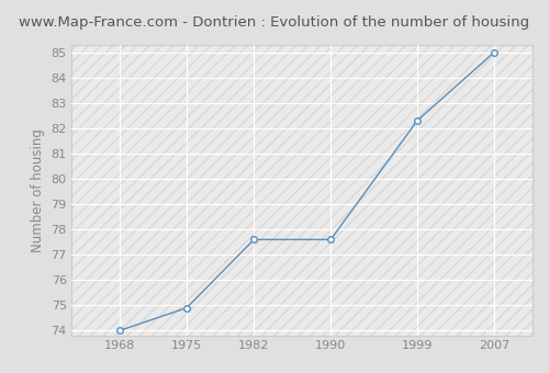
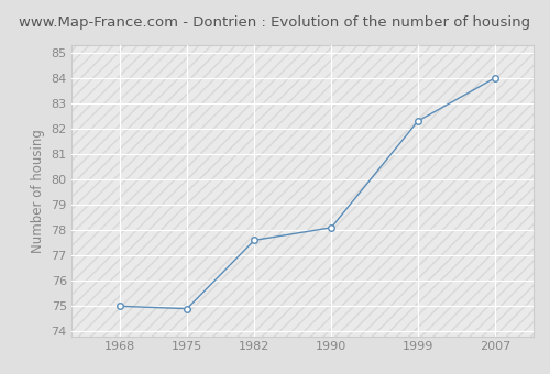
1968: 74.0 -> 75.0
1990: 77.6 -> 78.1
2007: 85.0 -> 84.0
